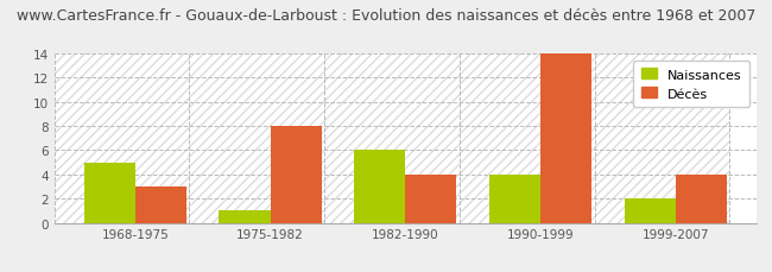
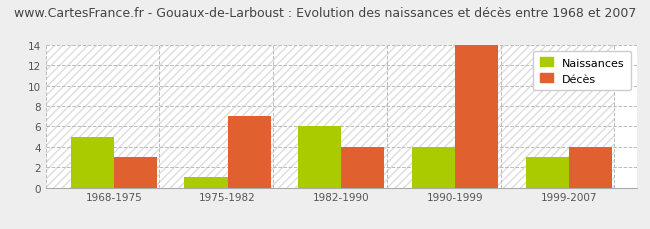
Décès/1975-1982: 8 -> 7
Naissances/1999-2007: 2 -> 3
